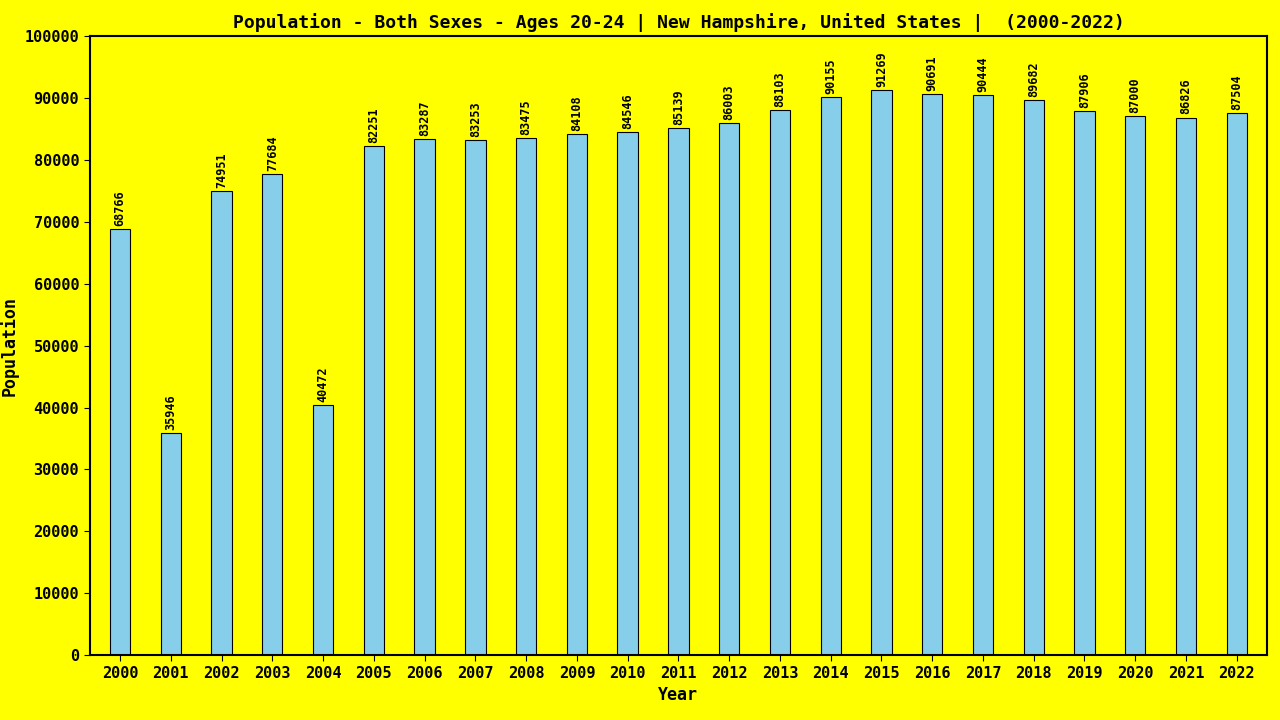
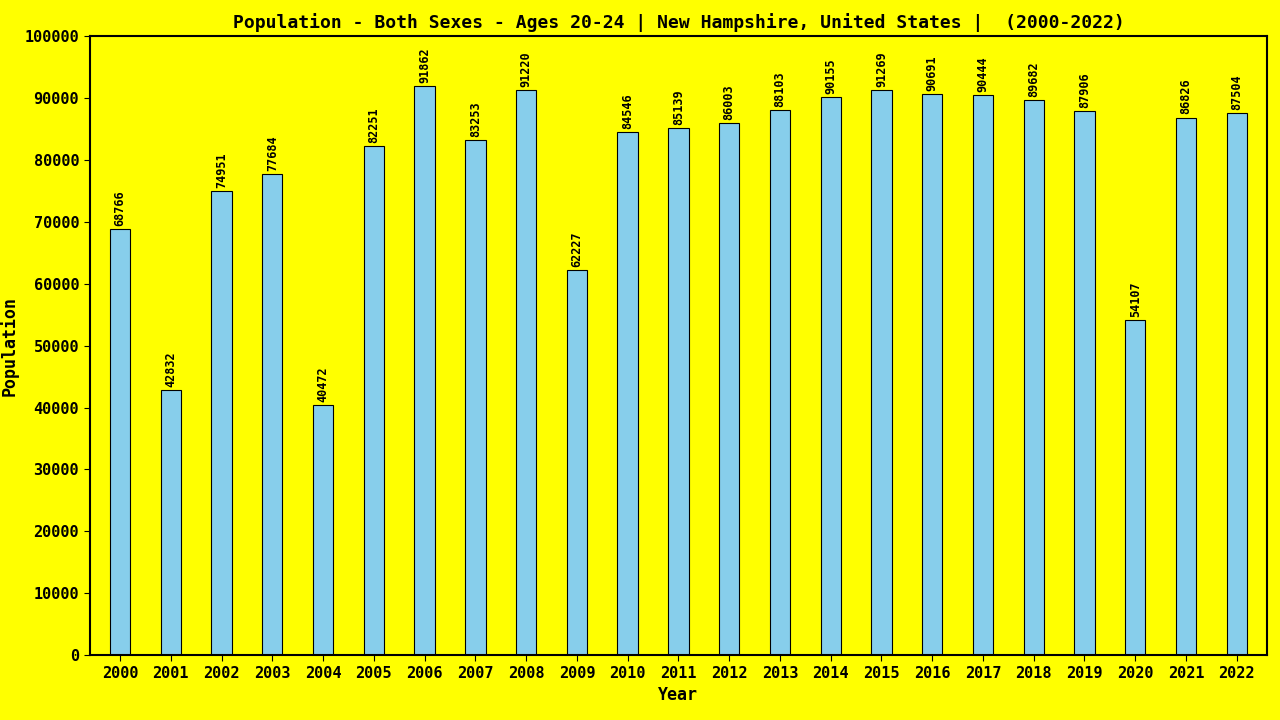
2001: 35946 -> 42832
2006: 83287 -> 91862
2008: 83475 -> 91220
2009: 84108 -> 62227
2020: 87000 -> 54107
